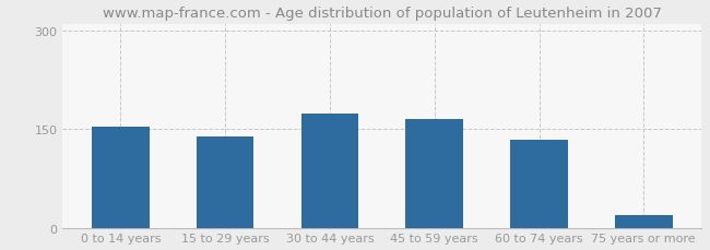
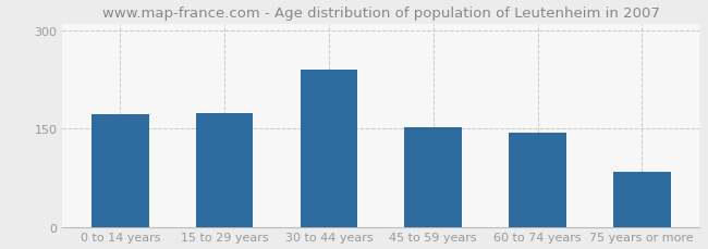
0 to 14 years: 154 -> 172
15 to 29 years: 138 -> 174
30 to 44 years: 173 -> 240
45 to 59 years: 165 -> 152
60 to 74 years: 133 -> 144
75 years or more: 20 -> 84
